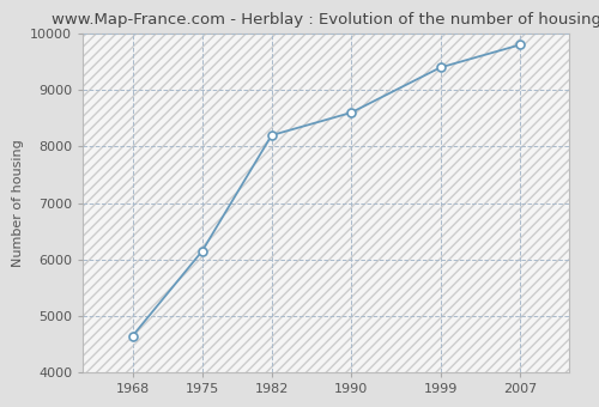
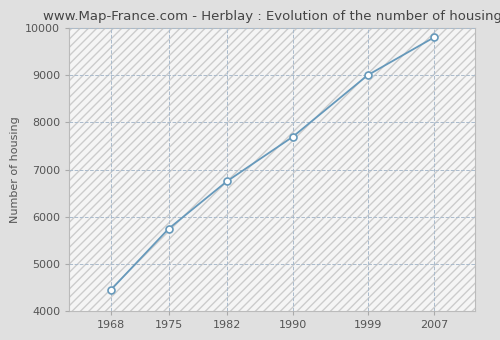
1968: 4650 -> 4450
1975: 6150 -> 5750
1982: 8200 -> 6750
1990: 8600 -> 7700
1999: 9400 -> 9000
